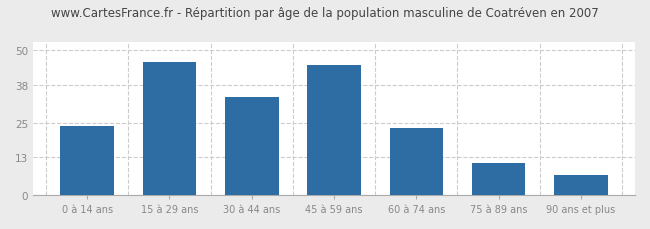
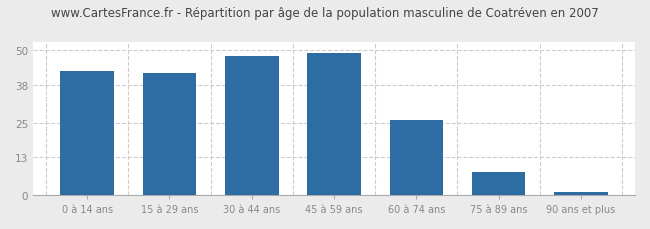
0 à 14 ans: 24 -> 43
15 à 29 ans: 46 -> 42
30 à 44 ans: 34 -> 48
45 à 59 ans: 45 -> 49
60 à 74 ans: 23 -> 26
75 à 89 ans: 11 -> 8
90 ans et plus: 7 -> 1
